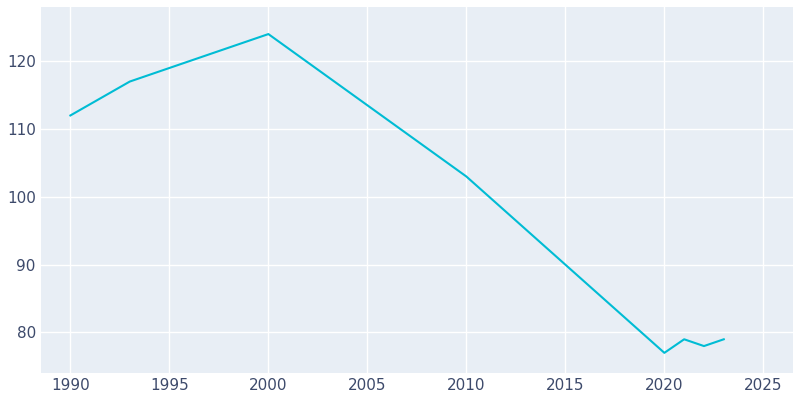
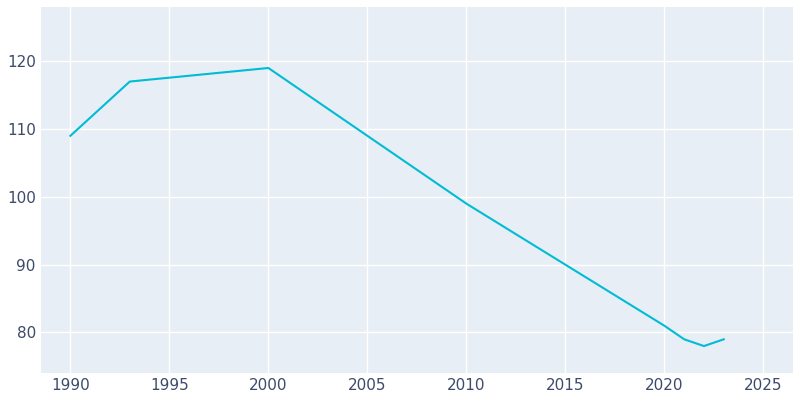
1990: 112 -> 109
2000: 124 -> 119
2010: 103 -> 99
2020: 77 -> 81
